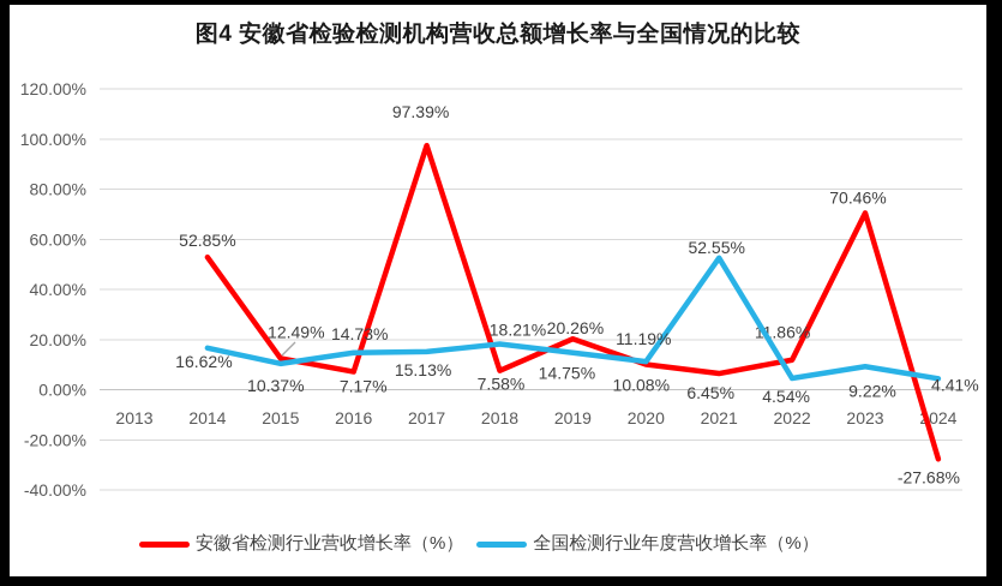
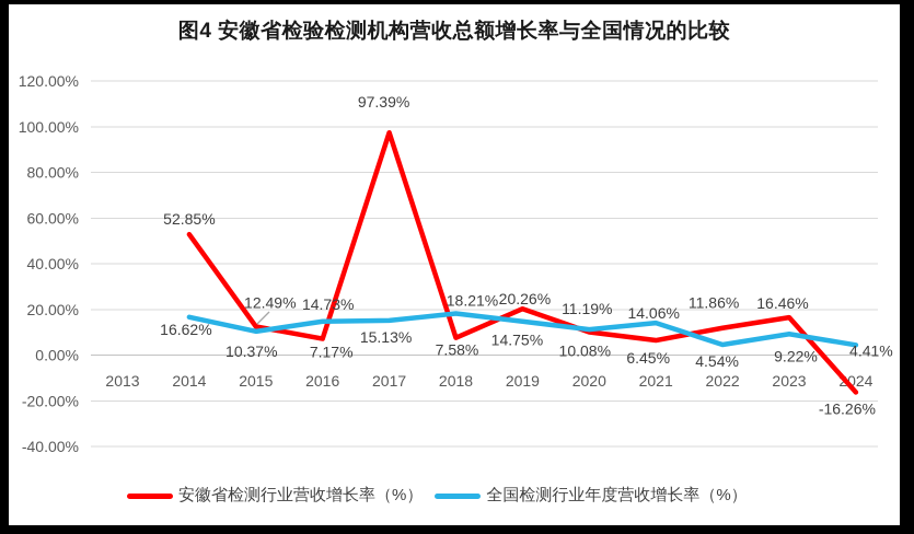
全国检测行业年度营收增长率（%）/2021: 52.55% -> 14.06%
安徽省检测行业营收增长率（%）/2023: 70.46% -> 16.46%
安徽省检测行业营收增长率（%）/2024: -27.68% -> -16.26%
